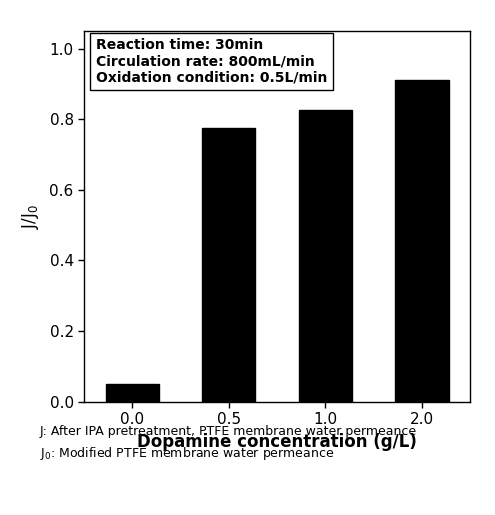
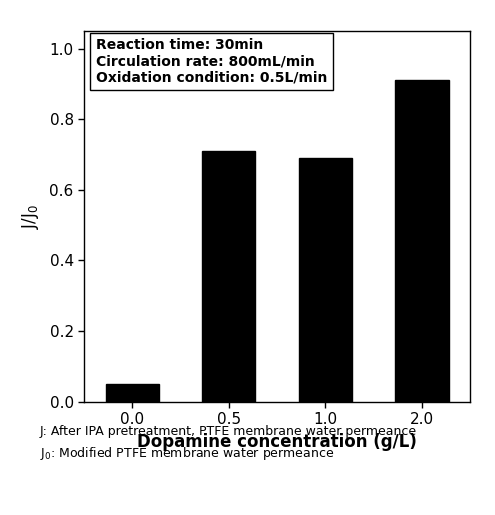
0.5: 0.775 -> 0.710
1.0: 0.825 -> 0.690
